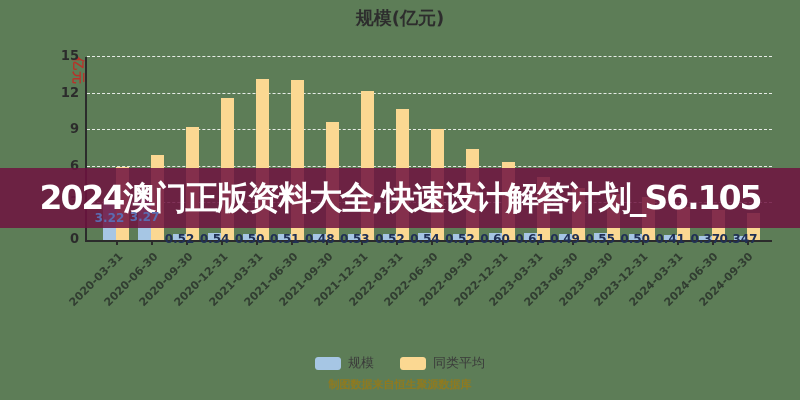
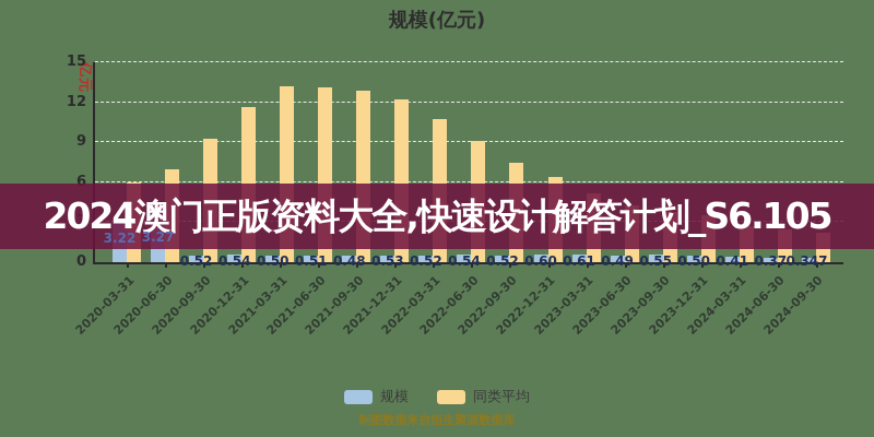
同类平均/2021-09-30: 9.7 -> 12.9
